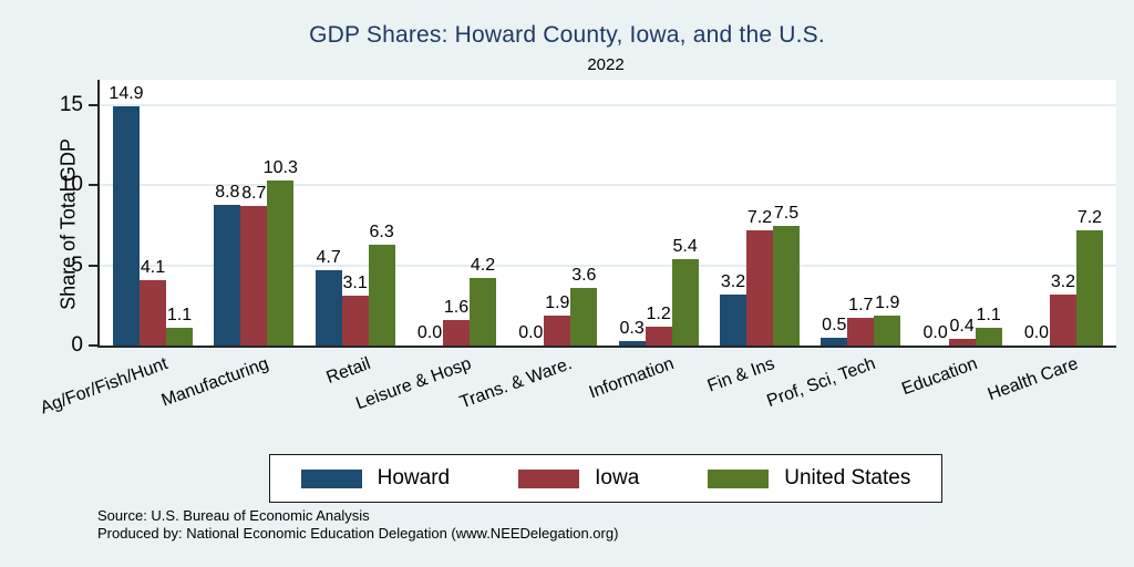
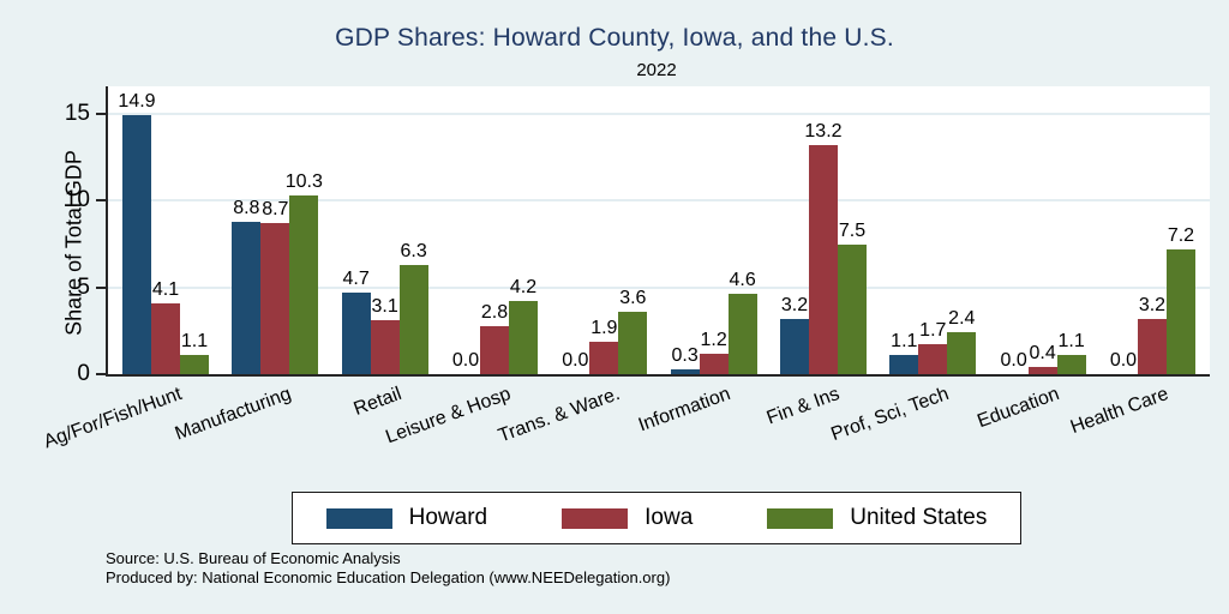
Iowa/Leisure & Hosp: 1.6 -> 2.8
United States/Information: 5.4 -> 4.6
Iowa/Fin & Ins: 7.2 -> 13.2
Howard/Prof, Sci, Tech: 0.5 -> 1.1
United States/Prof, Sci, Tech: 1.9 -> 2.4
